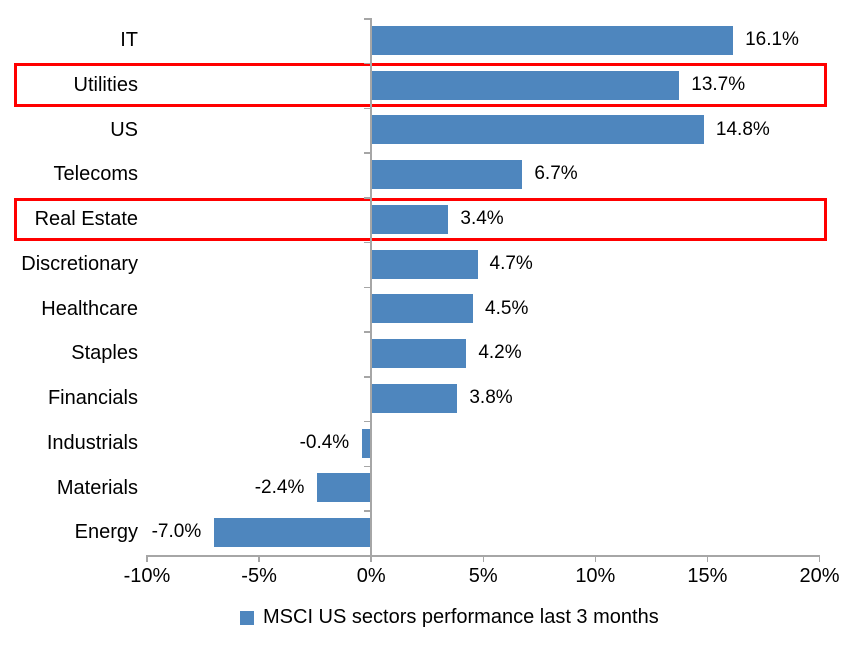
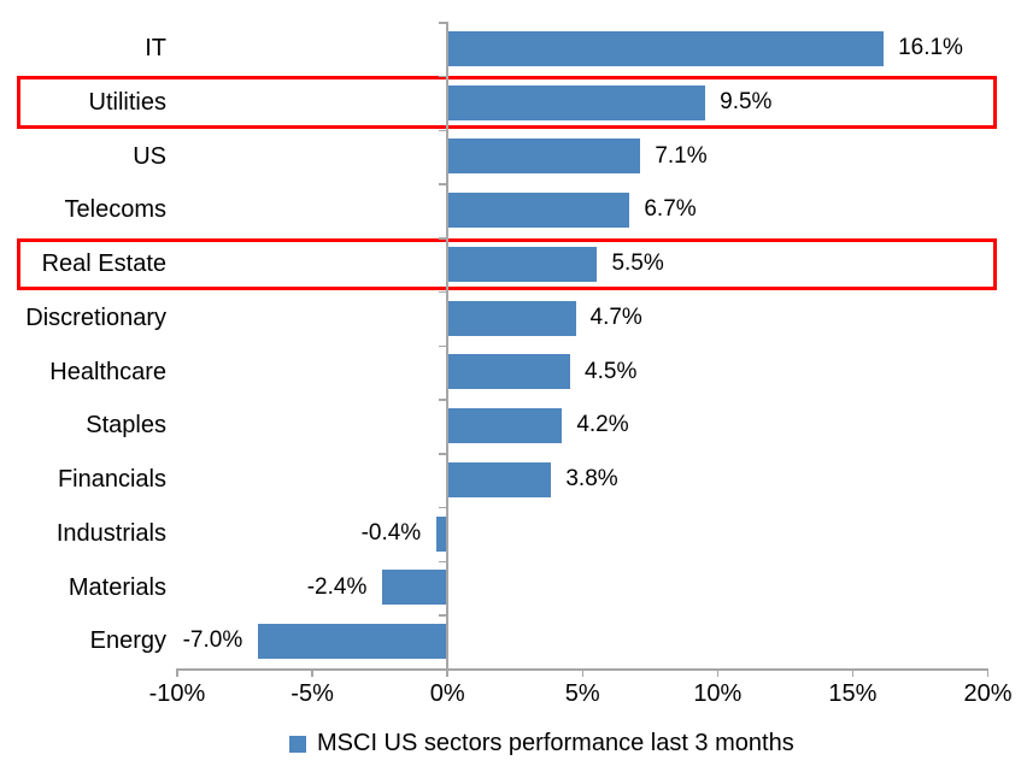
Utilities: 13.7% -> 9.5%
US: 14.8% -> 7.1%
Real Estate: 3.4% -> 5.5%
